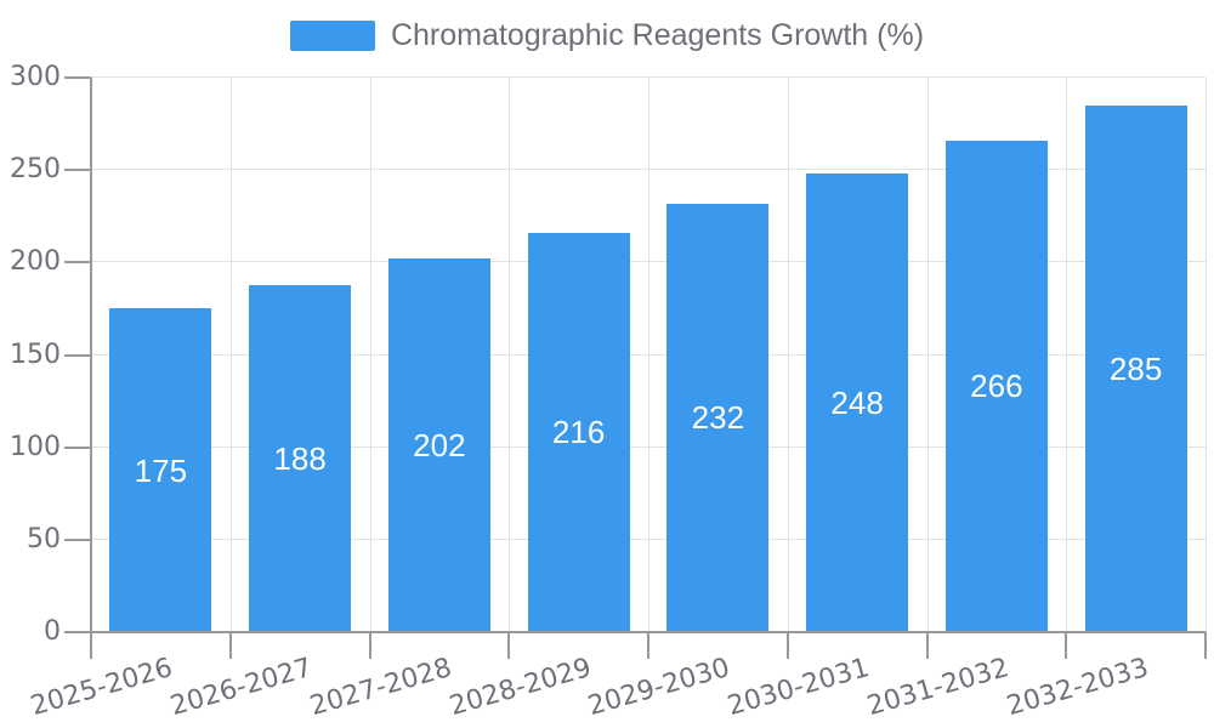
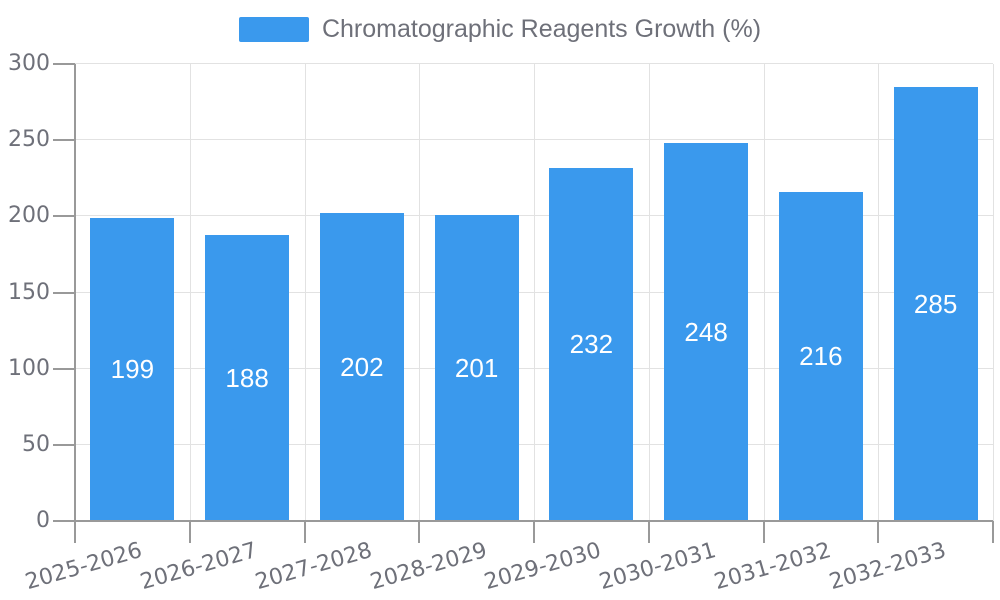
2025-2026: 175 -> 199
2028-2029: 216 -> 201
2031-2032: 266 -> 216
